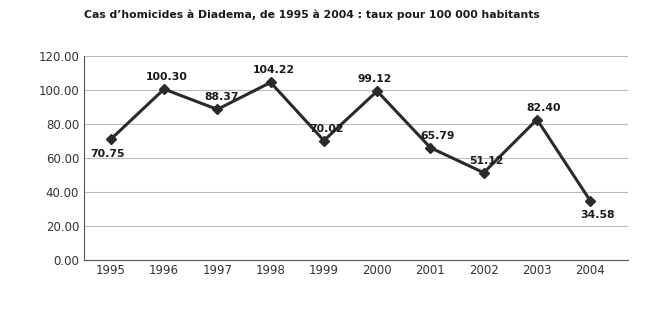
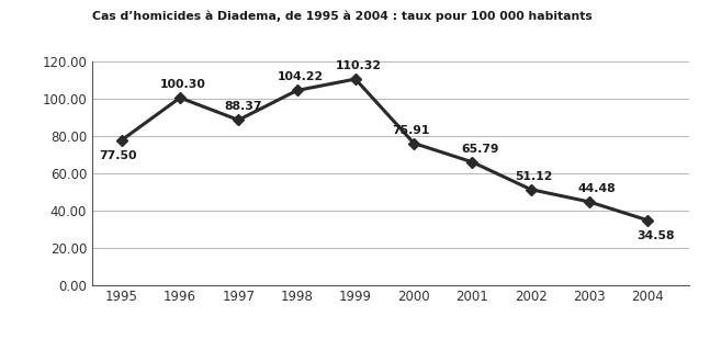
1995: 70.75 -> 77.50
1999: 70.02 -> 110.32
2000: 99.12 -> 75.91
2003: 82.40 -> 44.48
